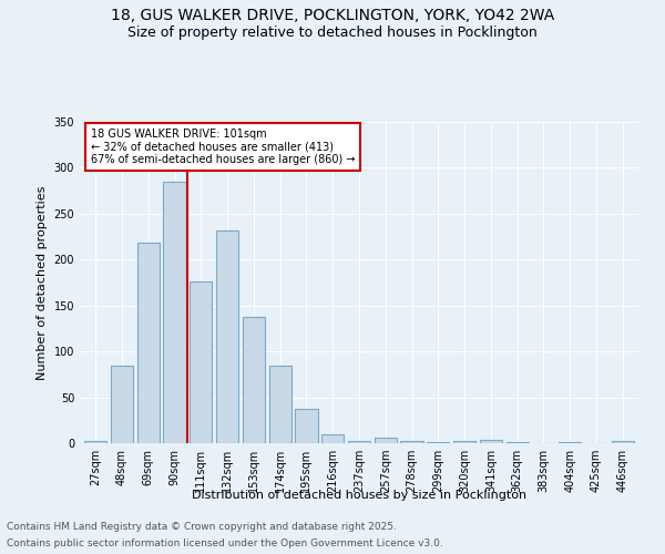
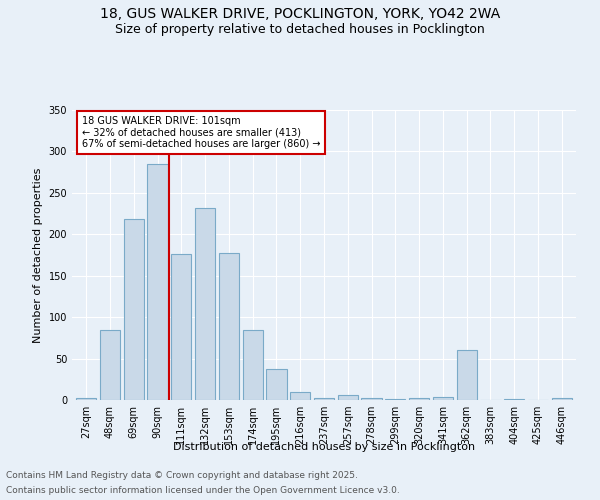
153sqm: 137 -> 178
362sqm: 1 -> 60
